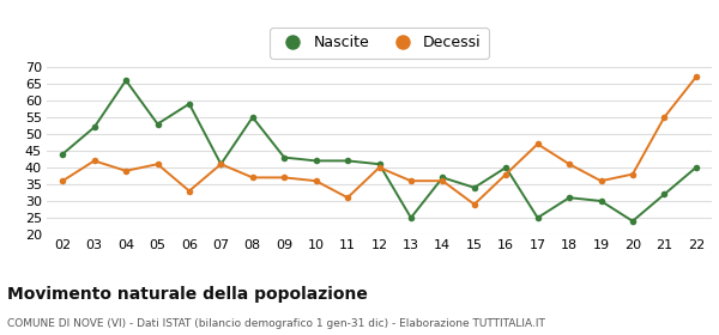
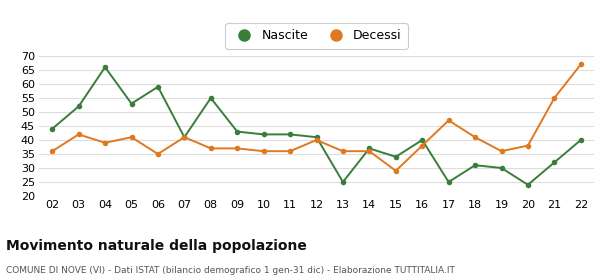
Decessi/06: 33 -> 35
Decessi/11: 31 -> 36
